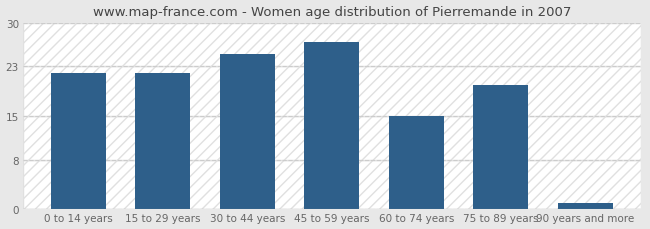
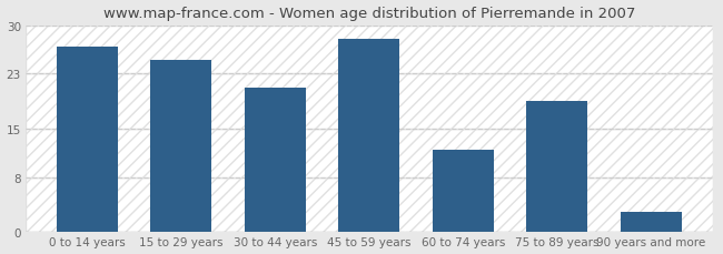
0 to 14 years: 22 -> 27
15 to 29 years: 22 -> 25
30 to 44 years: 25 -> 21
45 to 59 years: 27 -> 28
60 to 74 years: 15 -> 12
75 to 89 years: 20 -> 19
90 years and more: 1 -> 3
